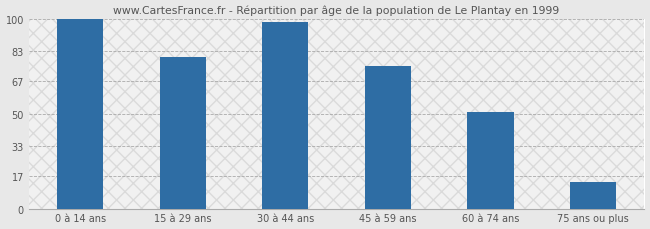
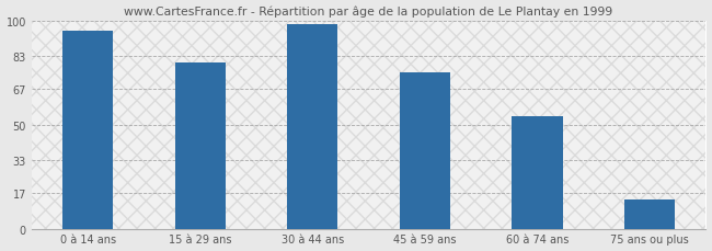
0 à 14 ans: 100 -> 95
60 à 74 ans: 51 -> 54
